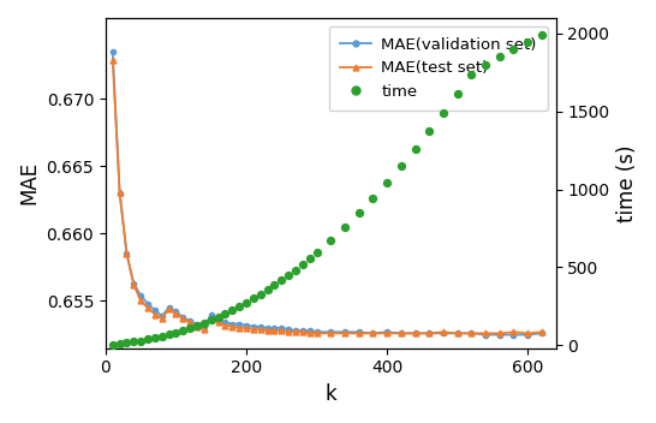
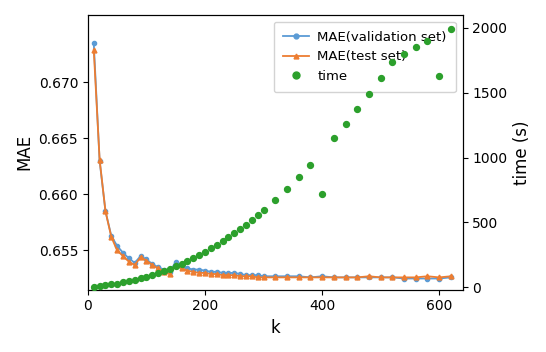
time/400: 1040 -> 720
time/600: 1940 -> 1630
